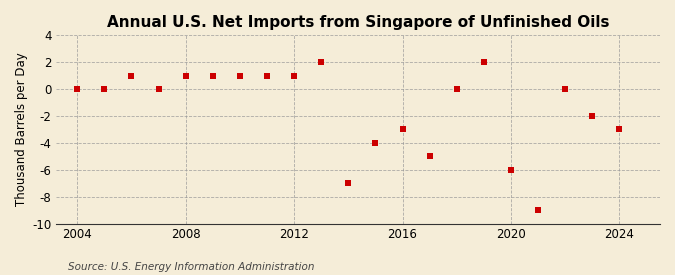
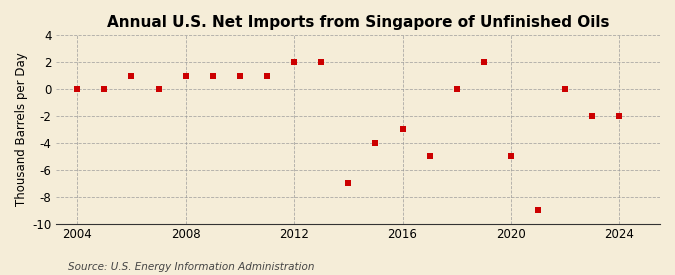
2012: 1 -> 2
2020: -6 -> -5
2024: -3 -> -2
